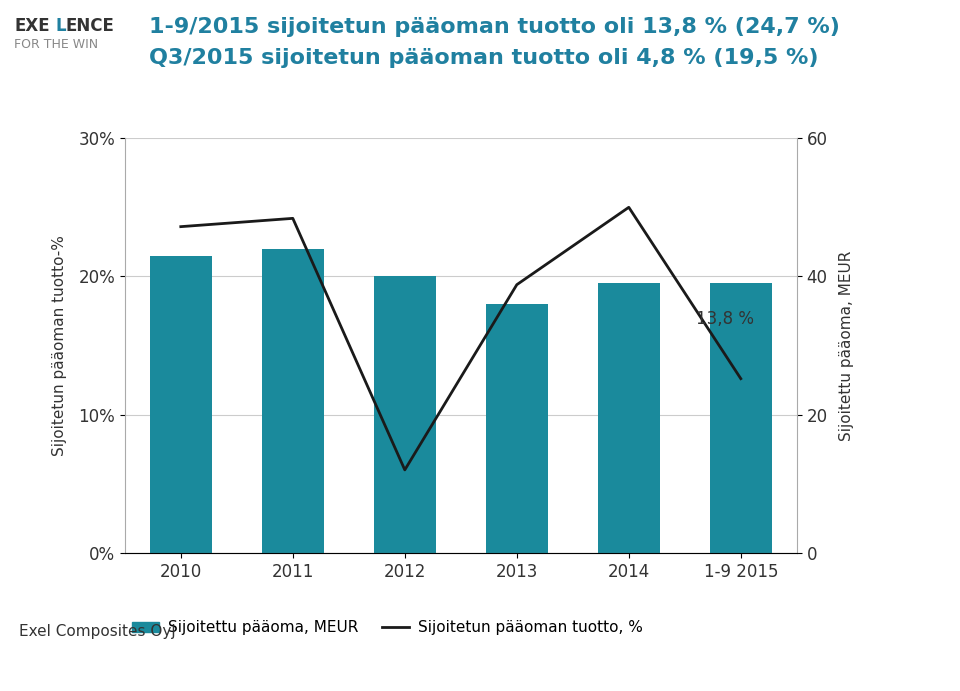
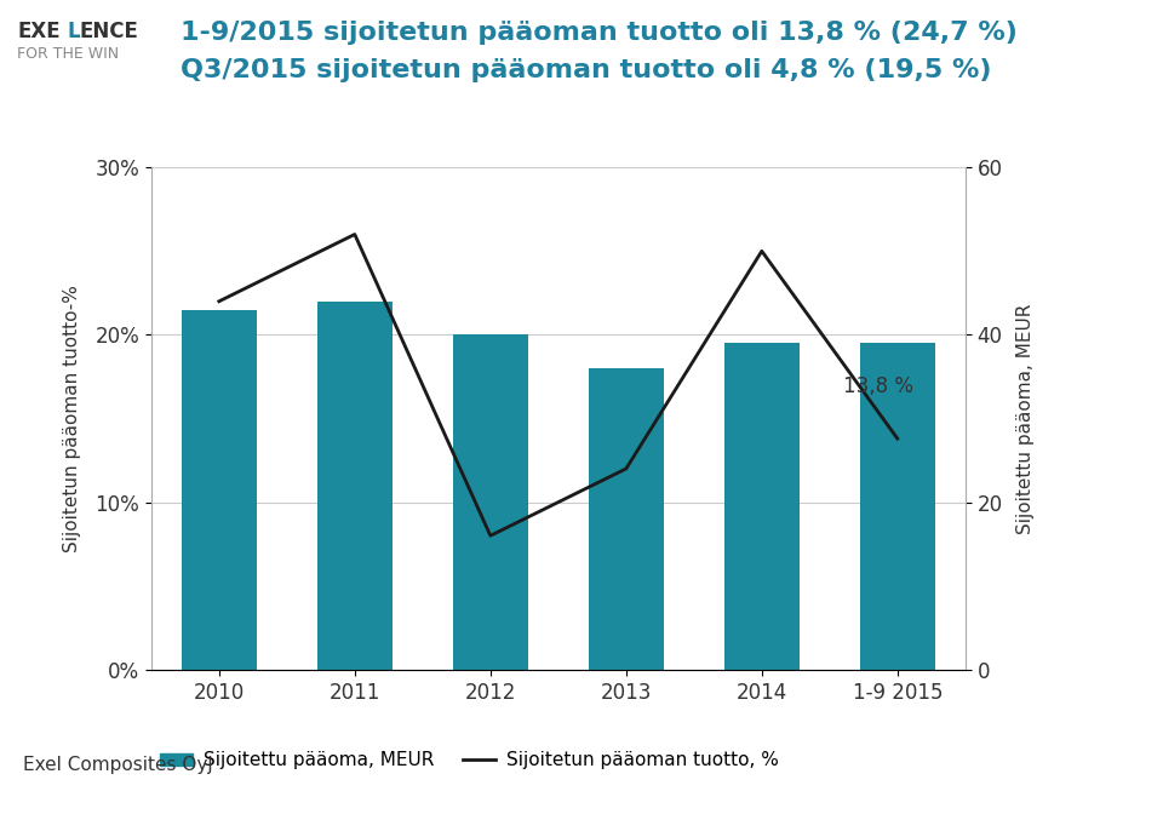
Sijoitetun pääoman tuotto, %/2010: 23.6% -> 22.0%
Sijoitetun pääoman tuotto, %/2011: 24.2% -> 26.0%
Sijoitetun pääoman tuotto, %/2012: 6.0% -> 8.0%
Sijoitetun pääoman tuotto, %/2013: 19.4% -> 12.0%
Sijoitetun pääoman tuotto, %/1-9 2015: 12.6% -> 13.8%
